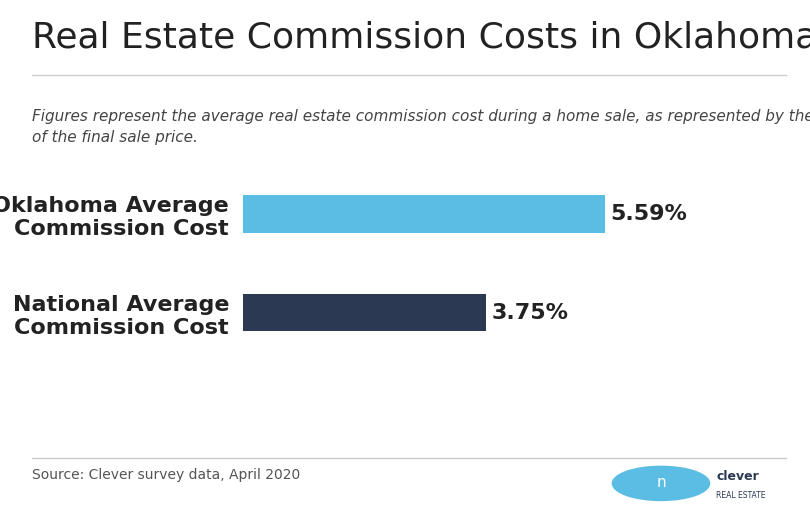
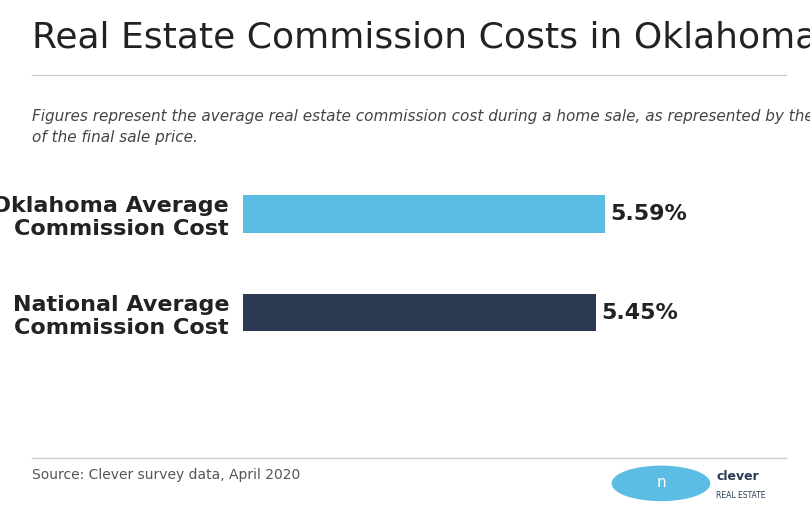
National Average Commission Cost: 3.75% -> 5.45%
